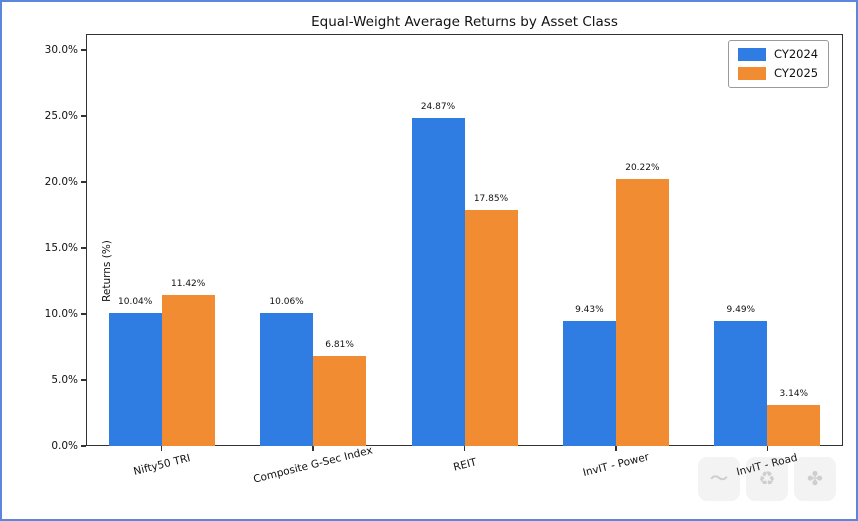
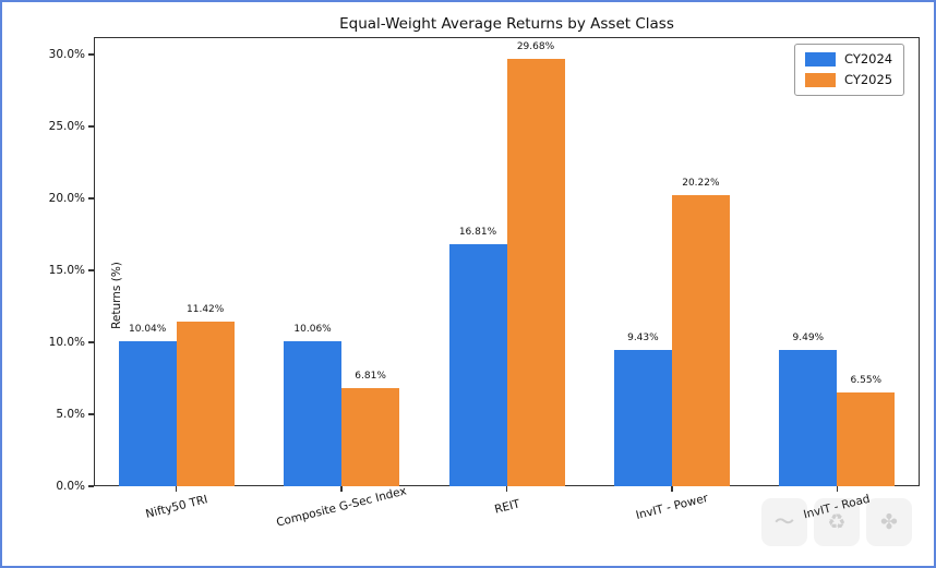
CY2024/REIT: 24.87% -> 16.81%
CY2025/REIT: 17.85% -> 29.68%
CY2025/InvIT - Road: 3.14% -> 6.55%
